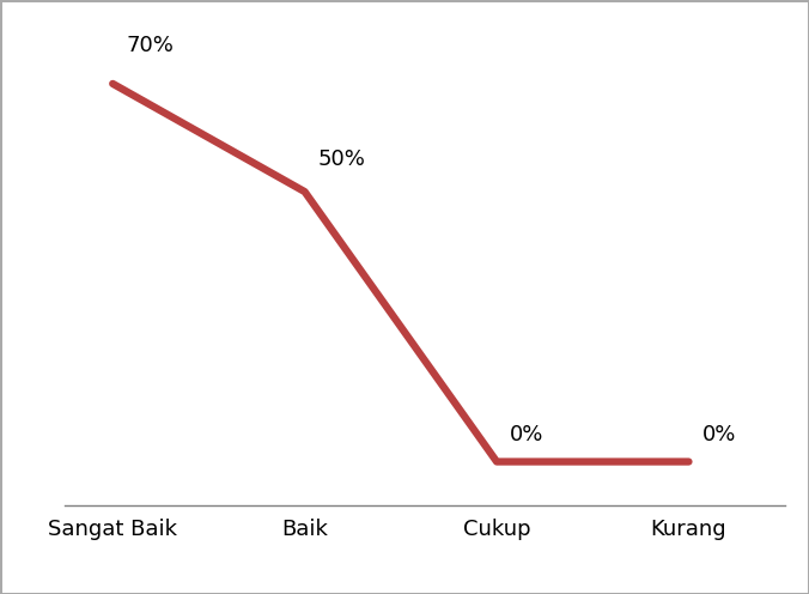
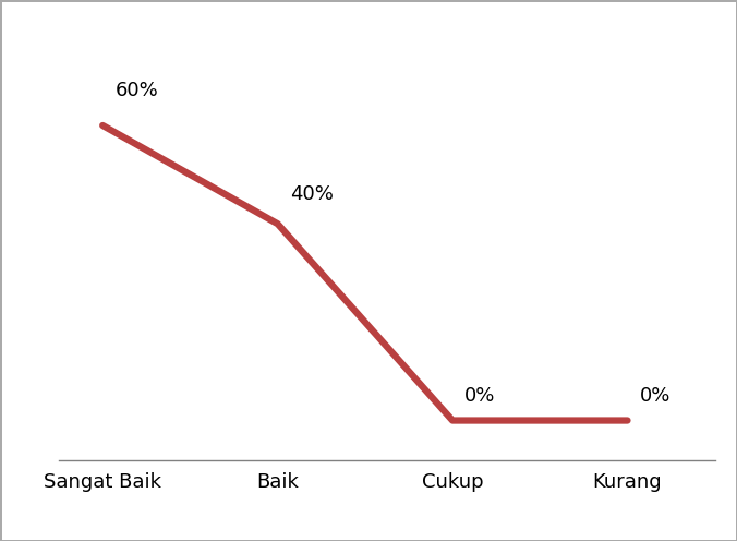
Sangat Baik: 70% -> 60%
Baik: 50% -> 40%
